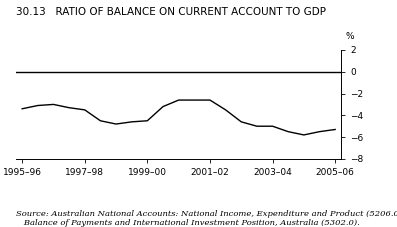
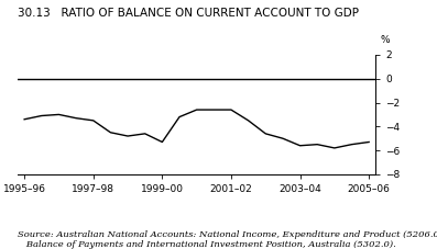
1999–00: -4.5 -> -5.3
2003–04: -5.0 -> -5.6
